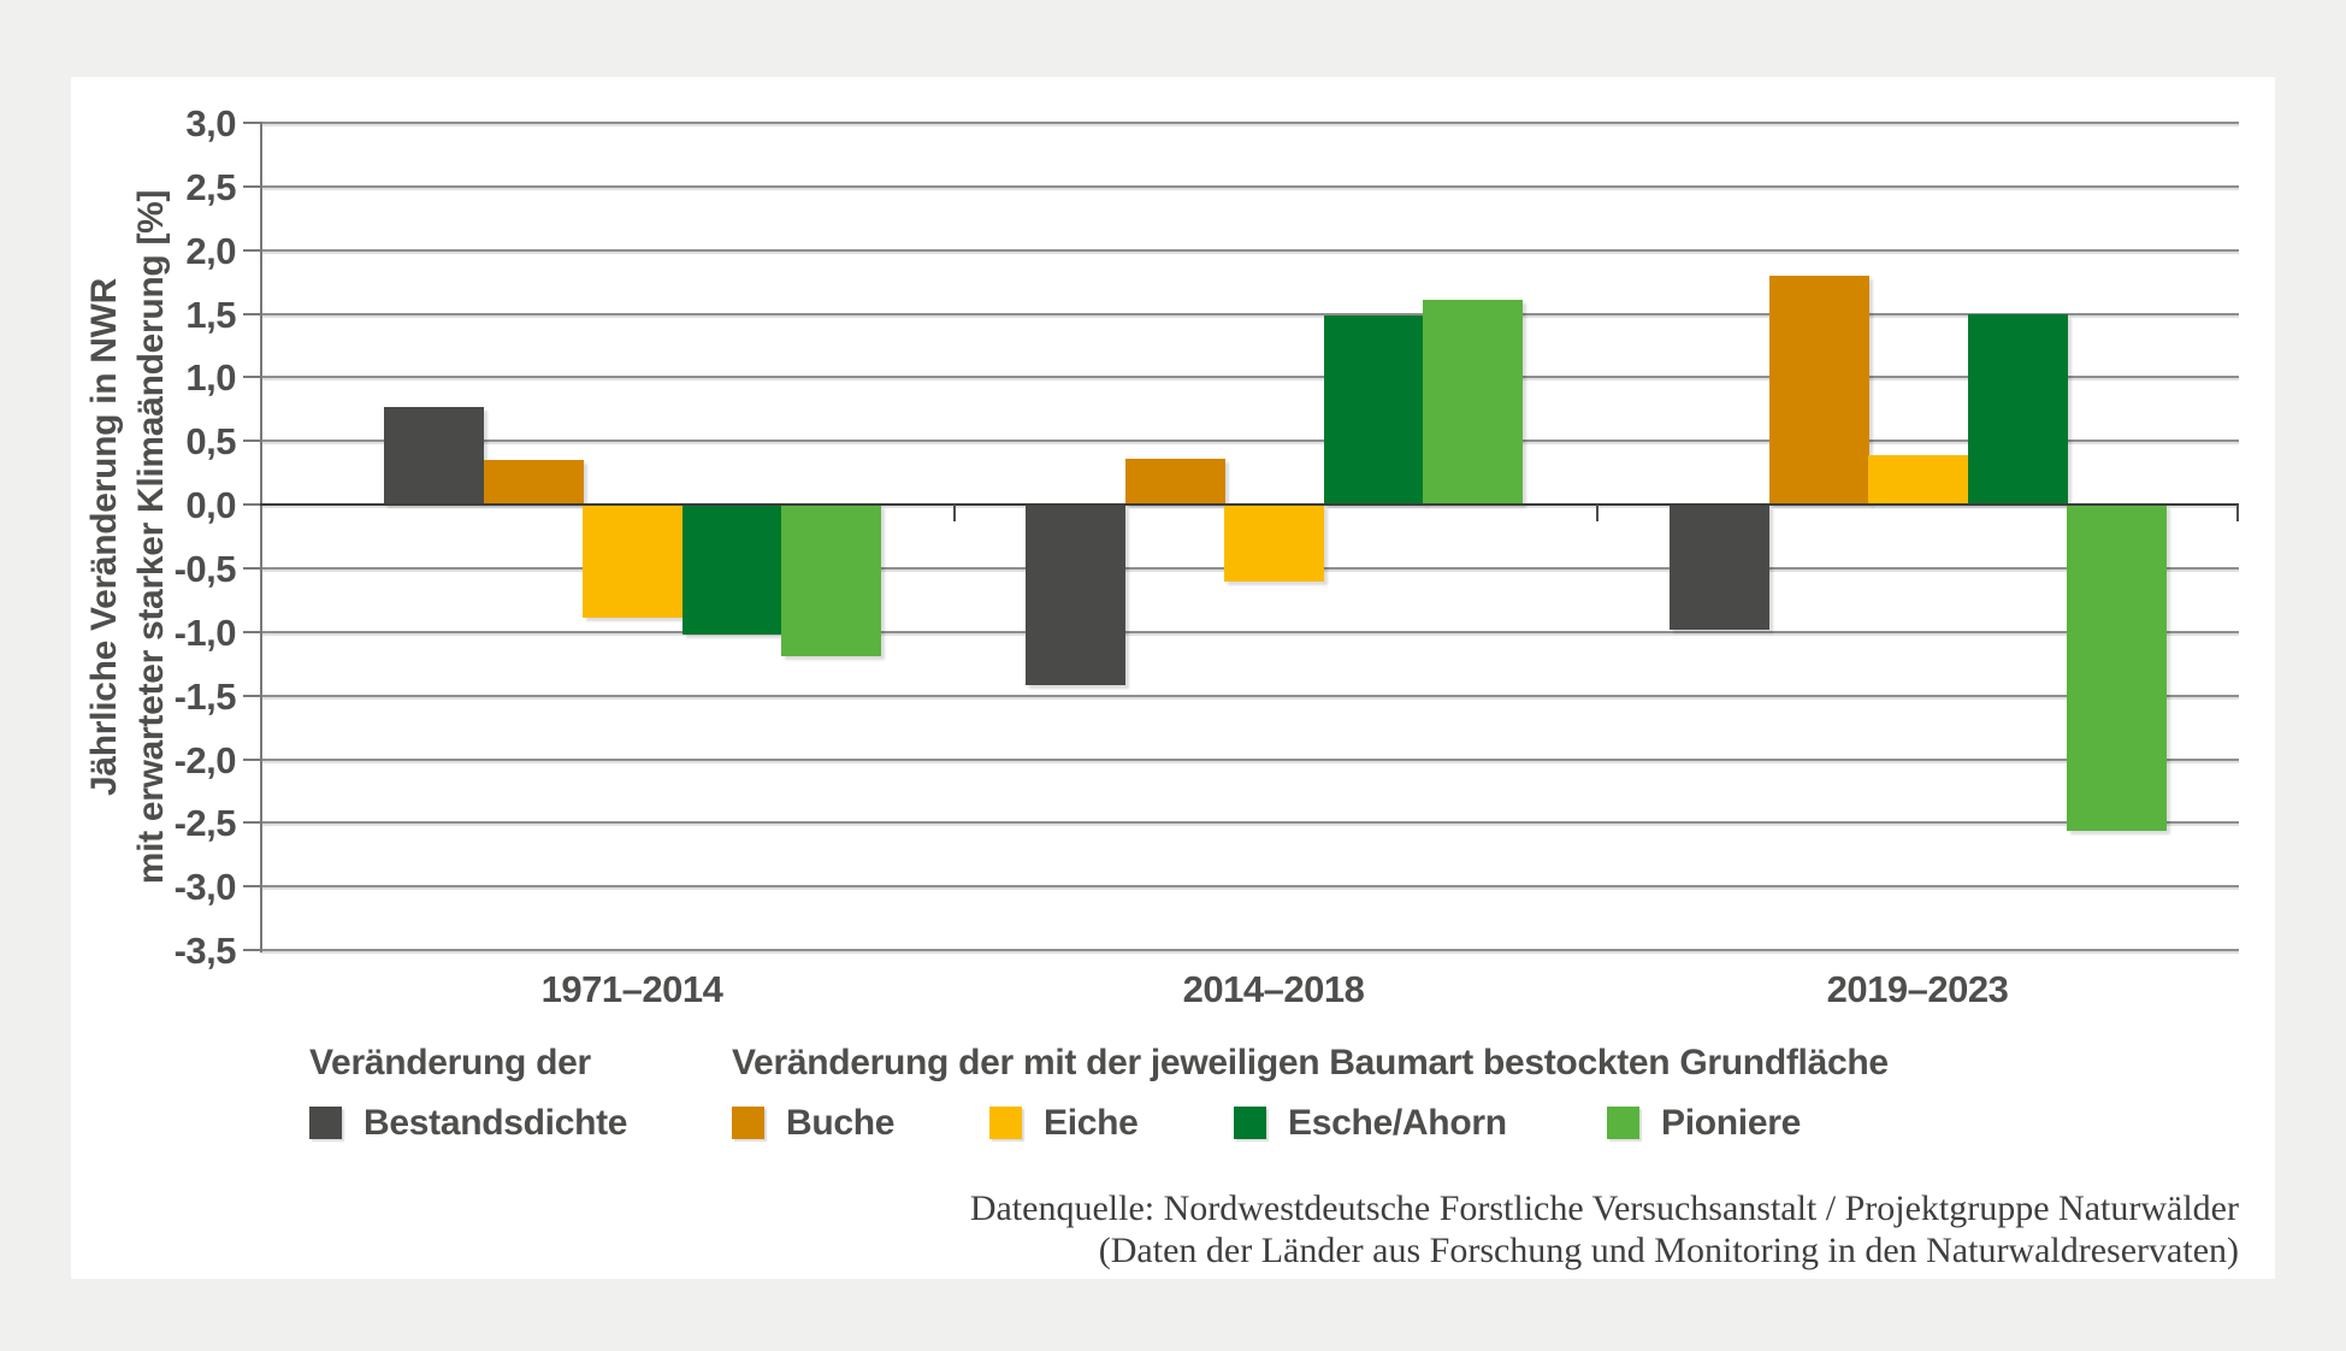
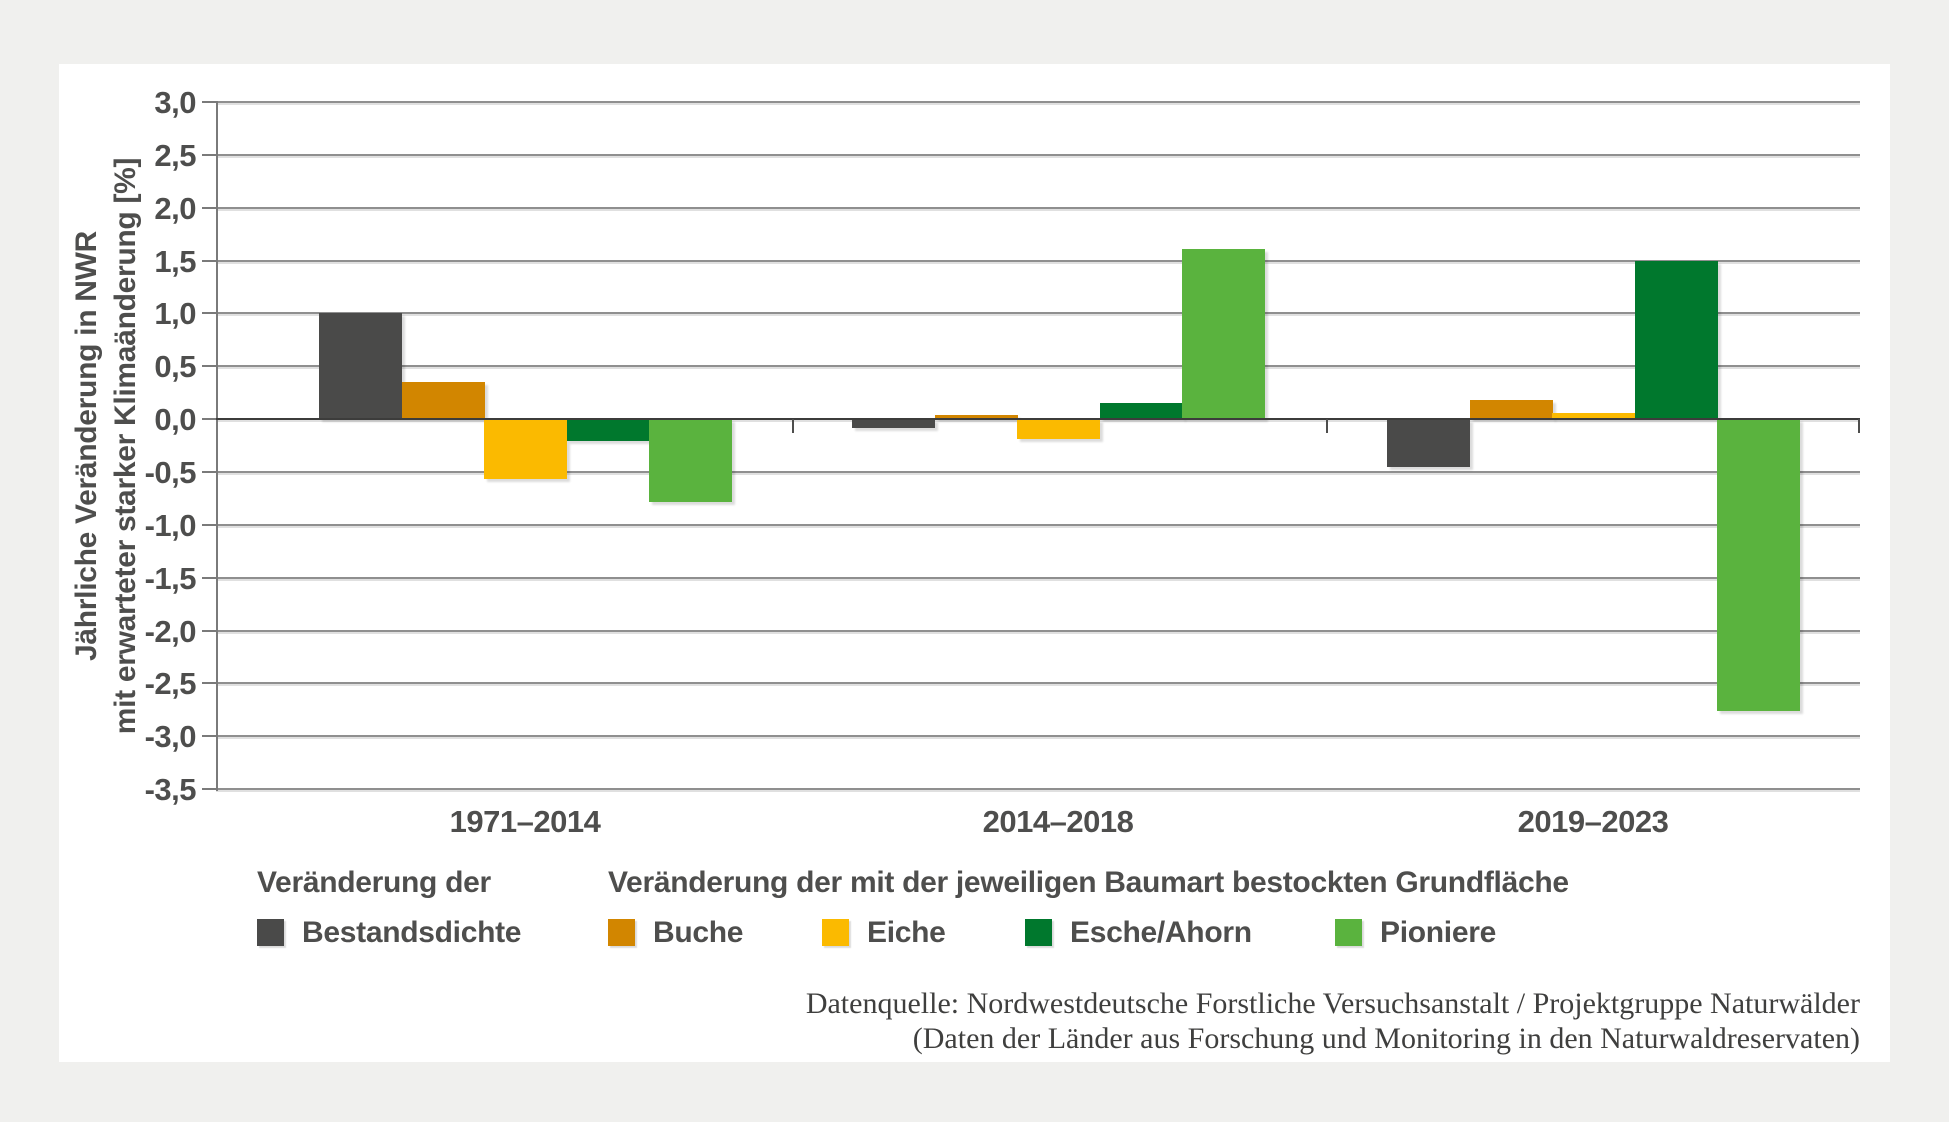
Bestandsdichte/1971–2014: 0,77 -> 1,00
Eiche/1971–2014: -0,89 -> -0,57
Esche/Ahorn/1971–2014: -1,02 -> -0,21
Pioniere/1971–2014: -1,19 -> -0,78
Bestandsdichte/2014–2018: -1,42 -> -0,08
Buche/2014–2018: 0,36 -> 0,04
Eiche/2014–2018: -0,60 -> -0,19
Esche/Ahorn/2014–2018: 1,49 -> 0,15
Bestandsdichte/2019–2023: -0,98 -> -0,45
Buche/2019–2023: 1,80 -> 0,18
Eiche/2019–2023: 0,39 -> 0,06
Pioniere/2019–2023: -2,56 -> -2,76
